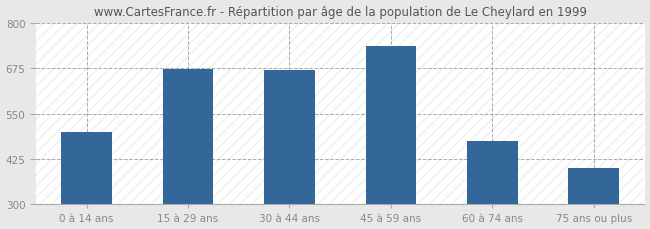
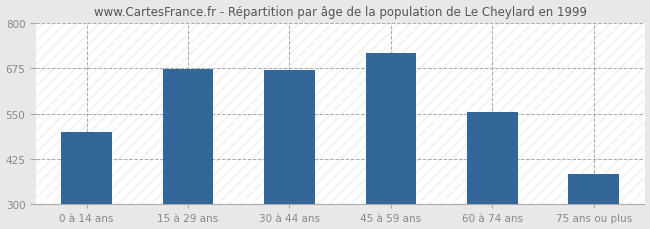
45 à 59 ans: 735 -> 718
60 à 74 ans: 475 -> 555
75 ans ou plus: 400 -> 383
